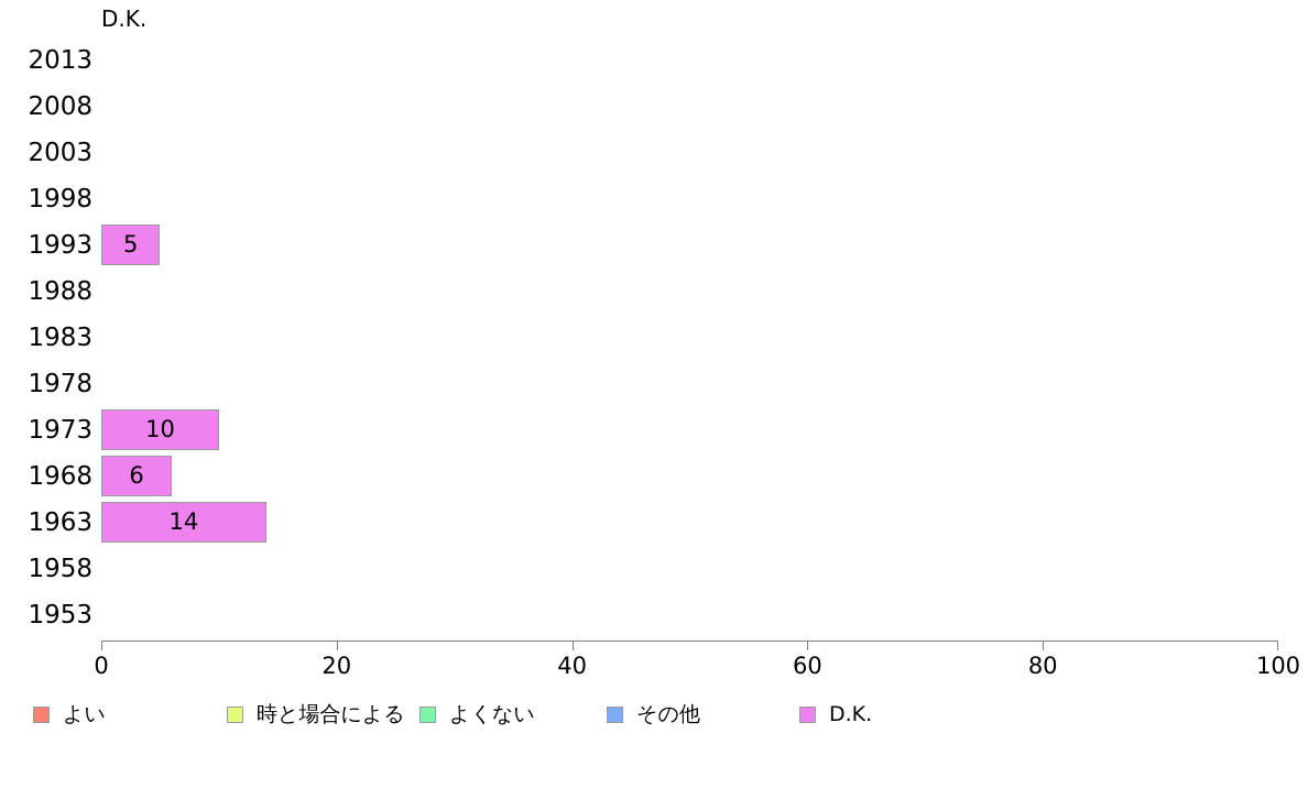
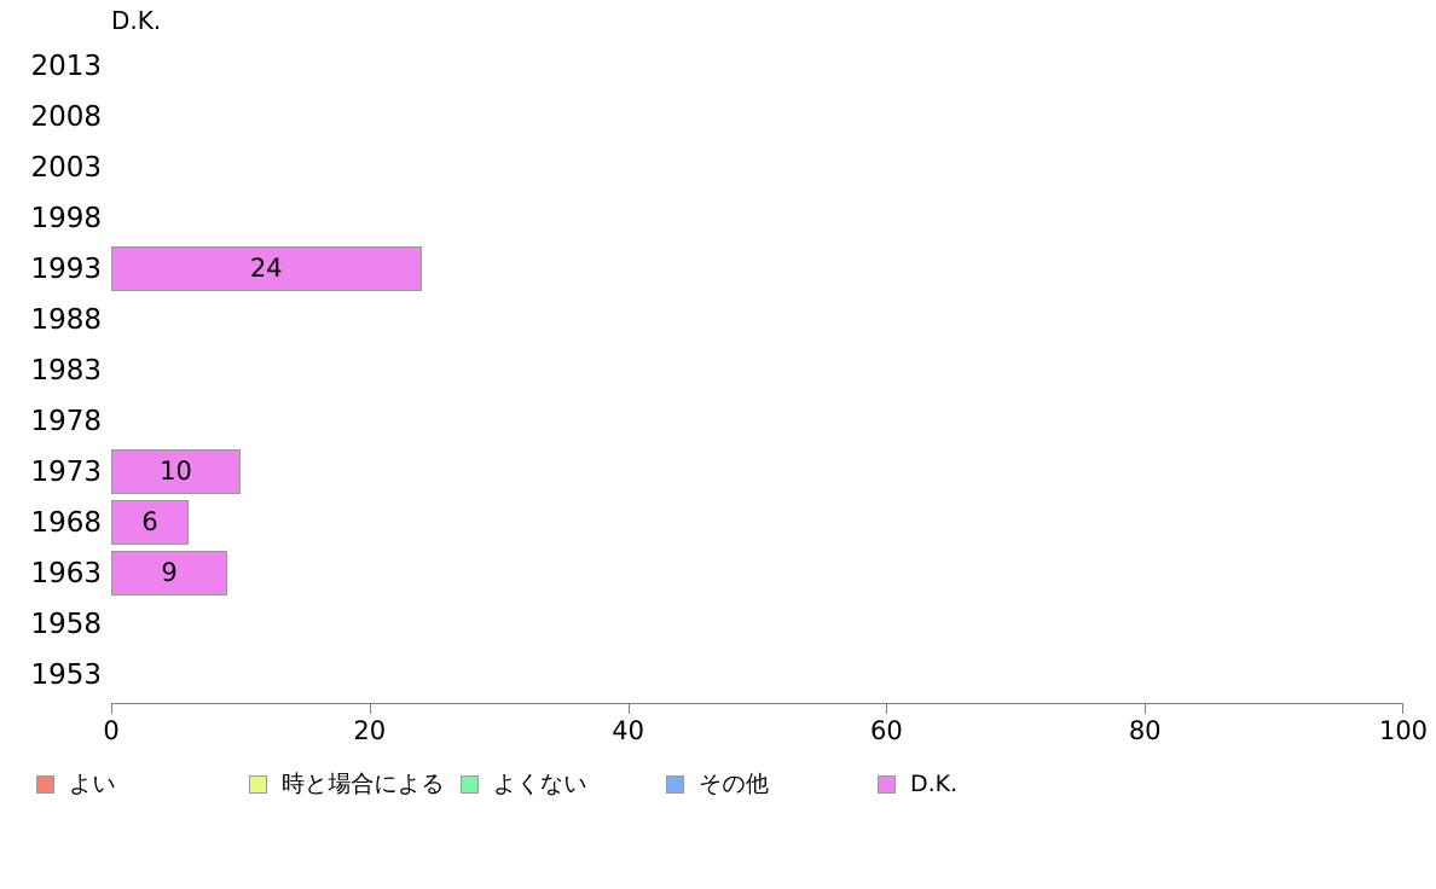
1993: 5 -> 24
1963: 14 -> 9
